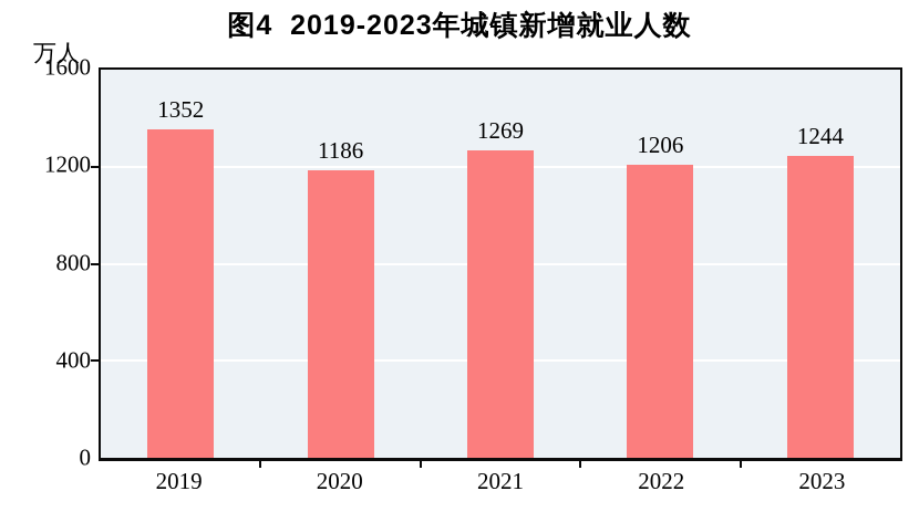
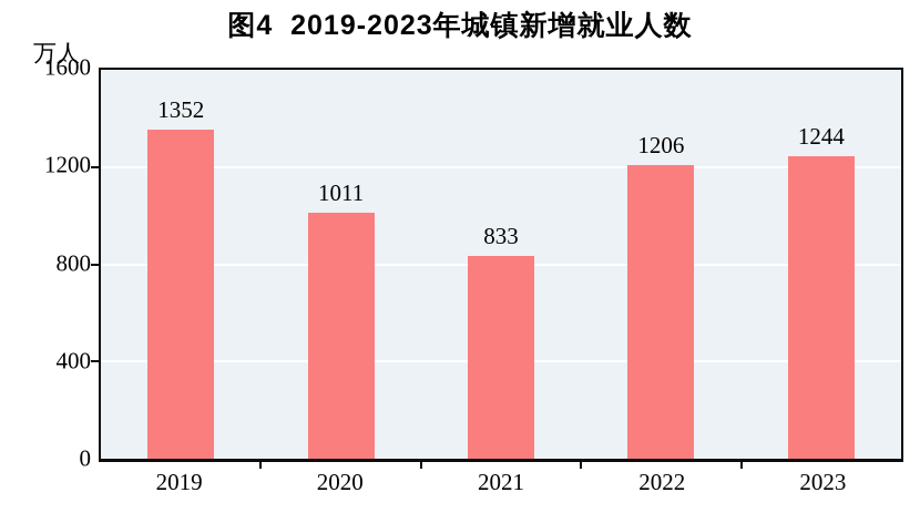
2020: 1186 -> 1011
2021: 1269 -> 833
